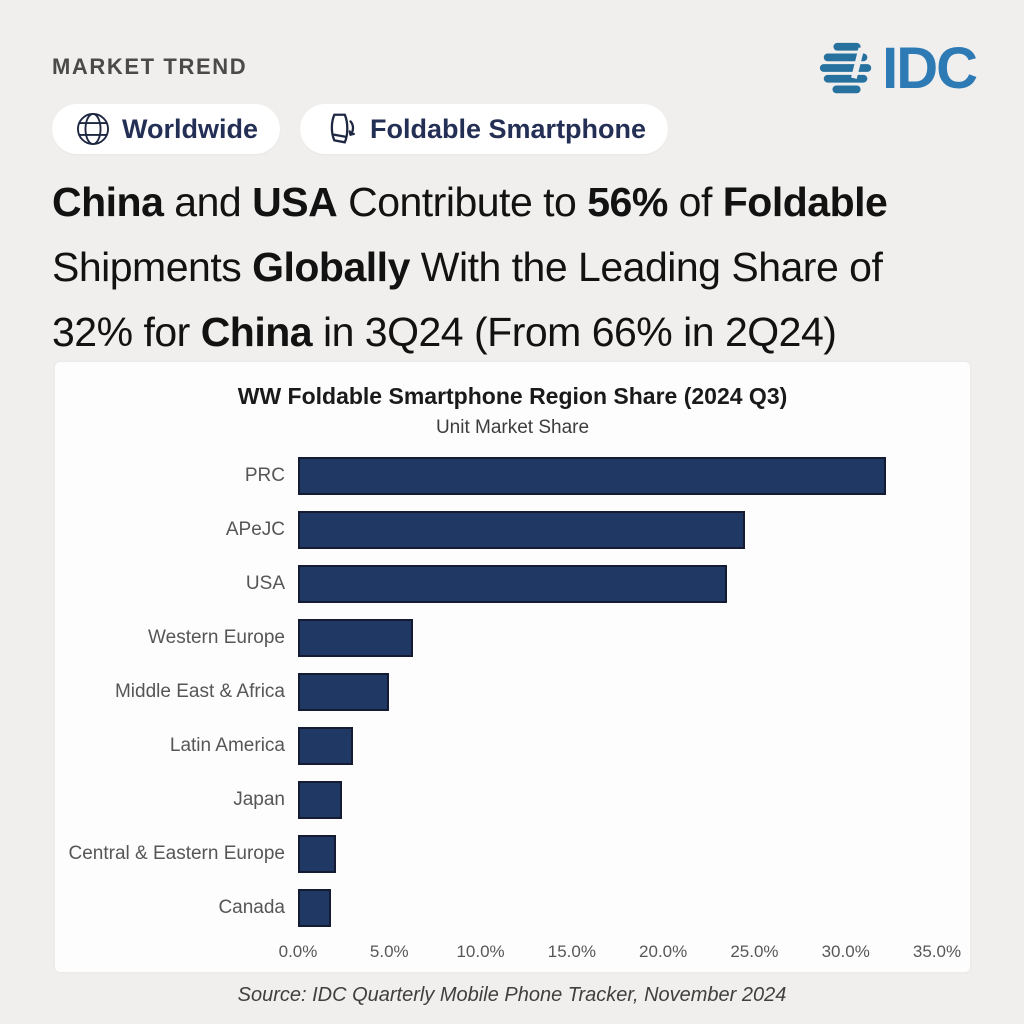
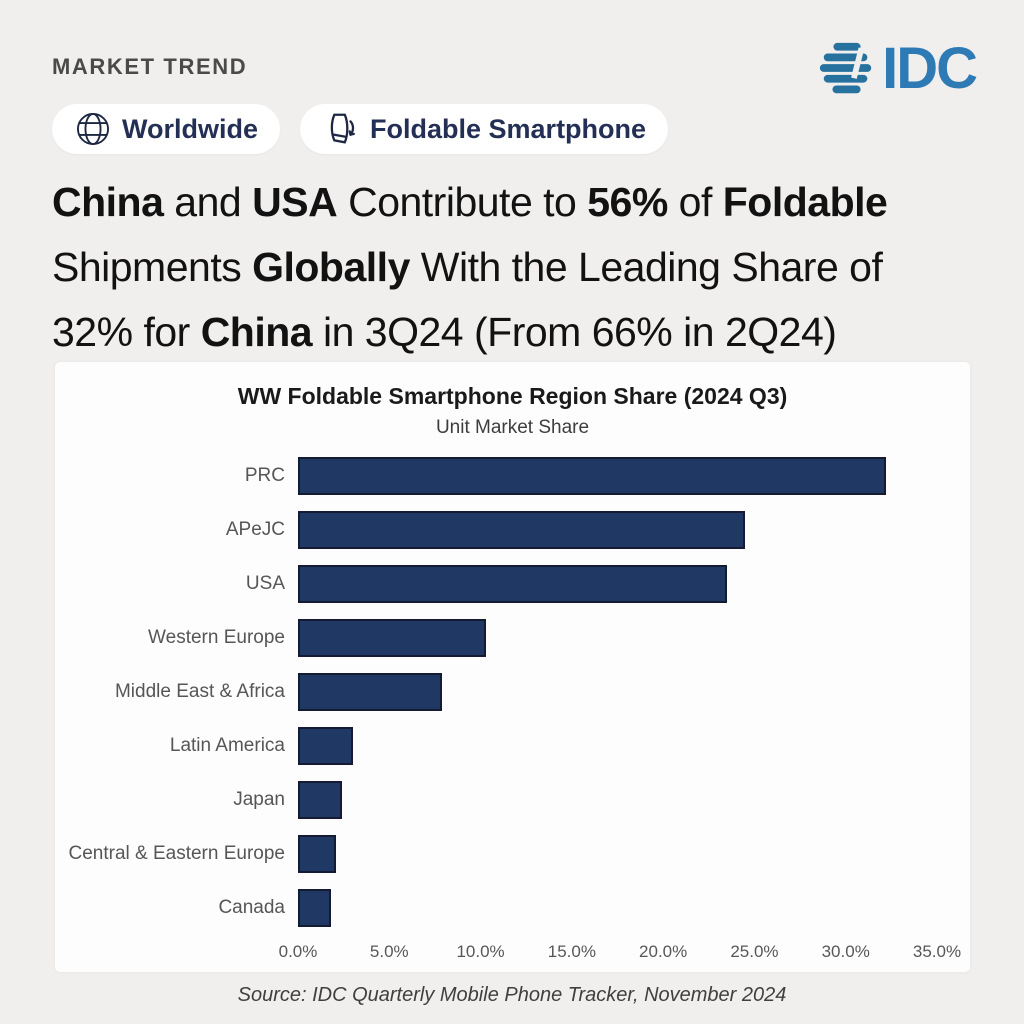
Western Europe: 6.3% -> 10.3%
Middle East & Africa: 5.0% -> 7.9%
